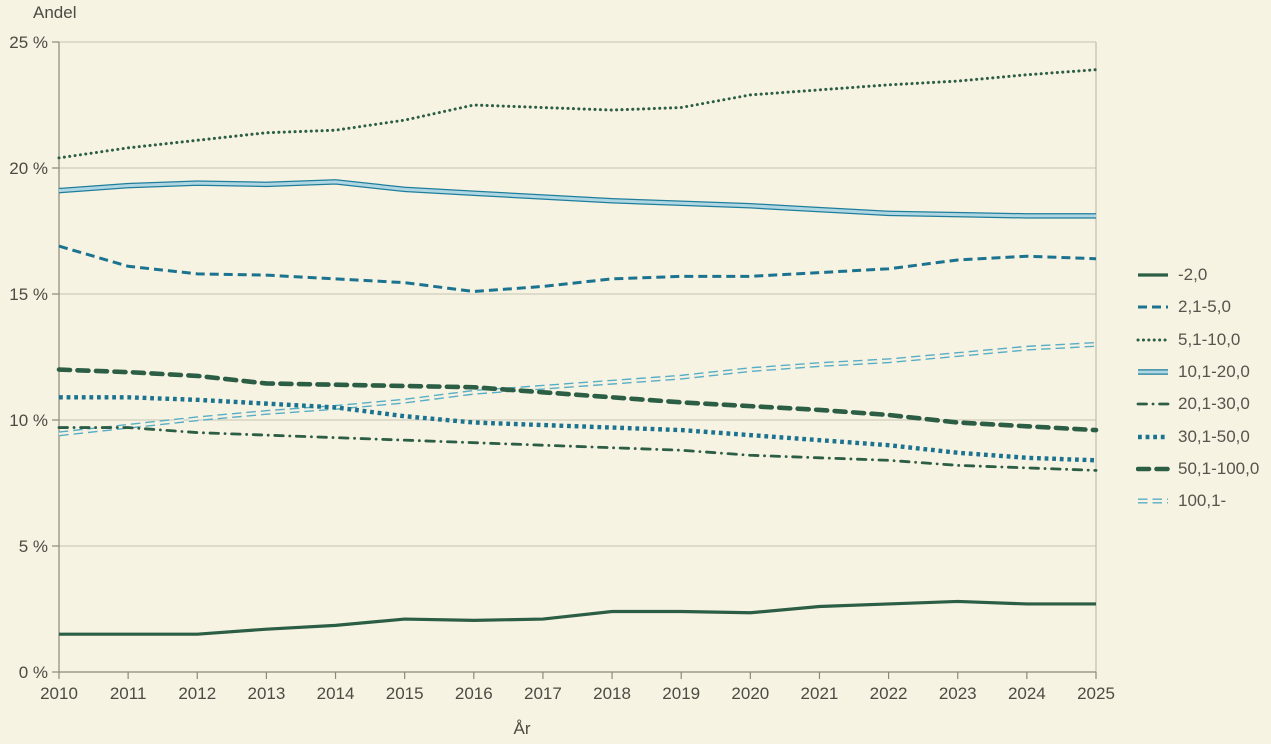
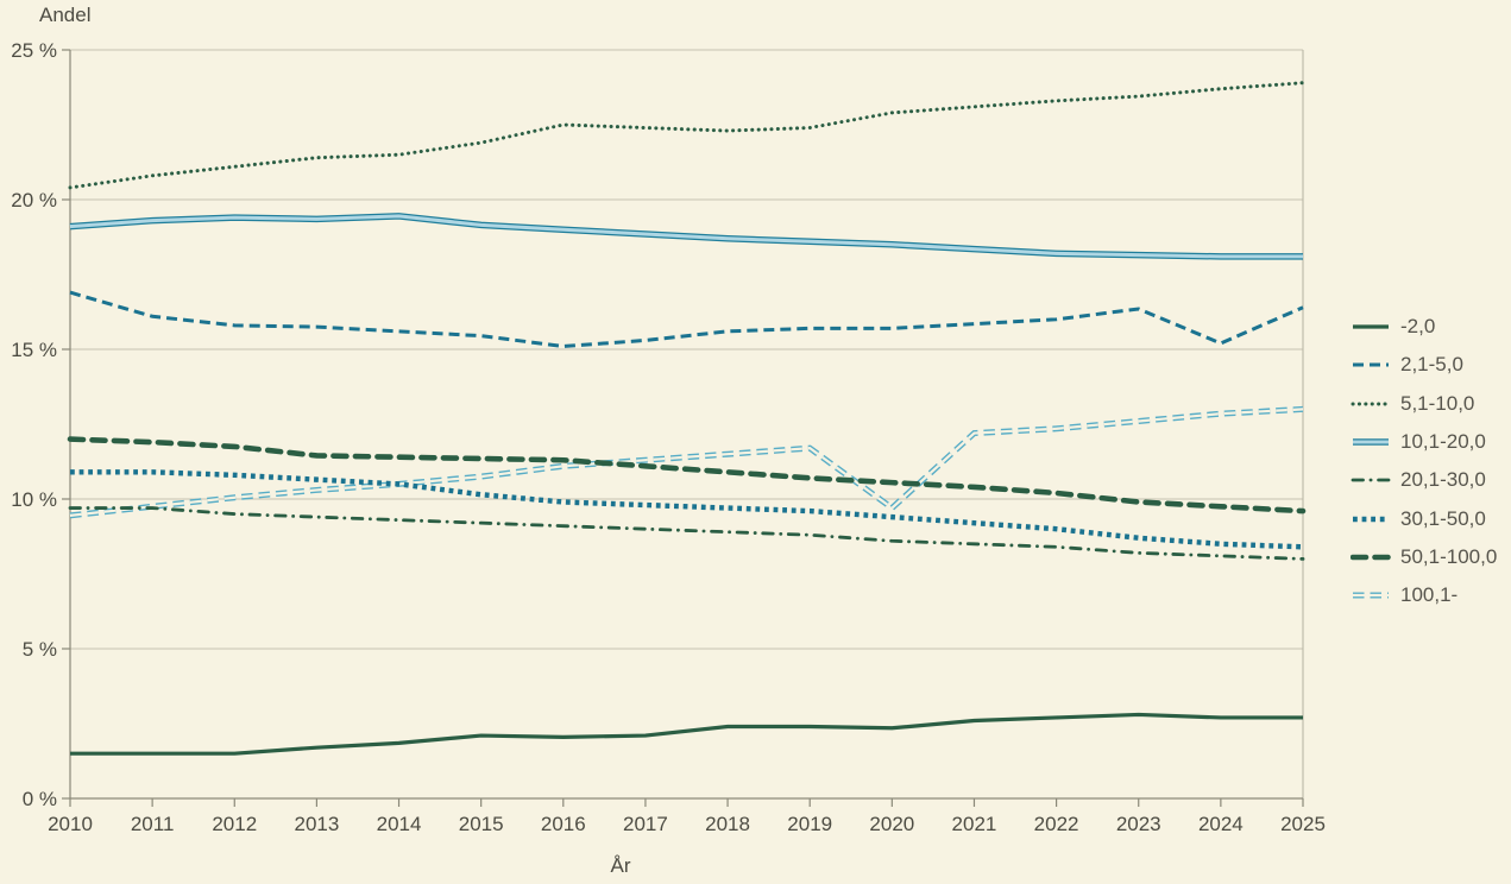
100,1-/2020: 12.0% -> 9.7%
2,1-5,0/2024: 16.5% -> 15.2%
